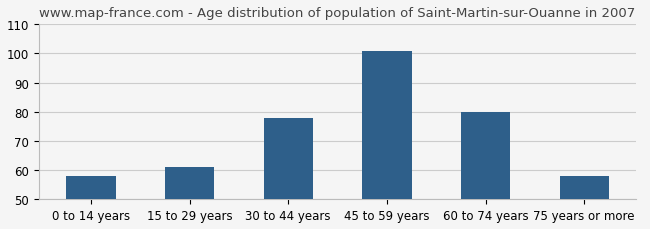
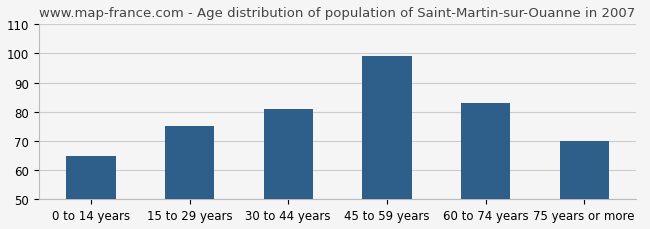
0 to 14 years: 58 -> 65
15 to 29 years: 61 -> 75
30 to 44 years: 78 -> 81
45 to 59 years: 101 -> 99
60 to 74 years: 80 -> 83
75 years or more: 58 -> 70
